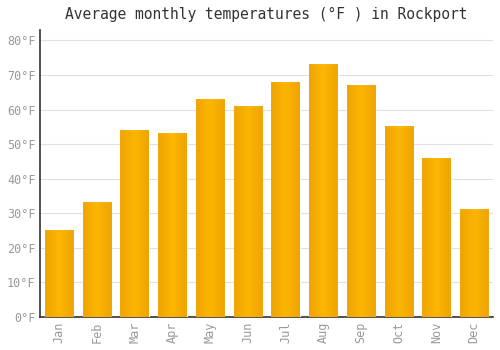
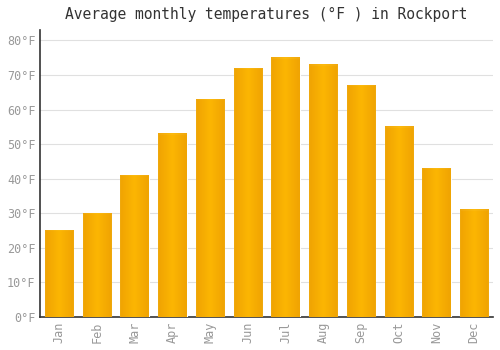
Feb: 33°F -> 30°F
Mar: 54°F -> 41°F
Jun: 61°F -> 72°F
Jul: 68°F -> 75°F
Nov: 46°F -> 43°F
